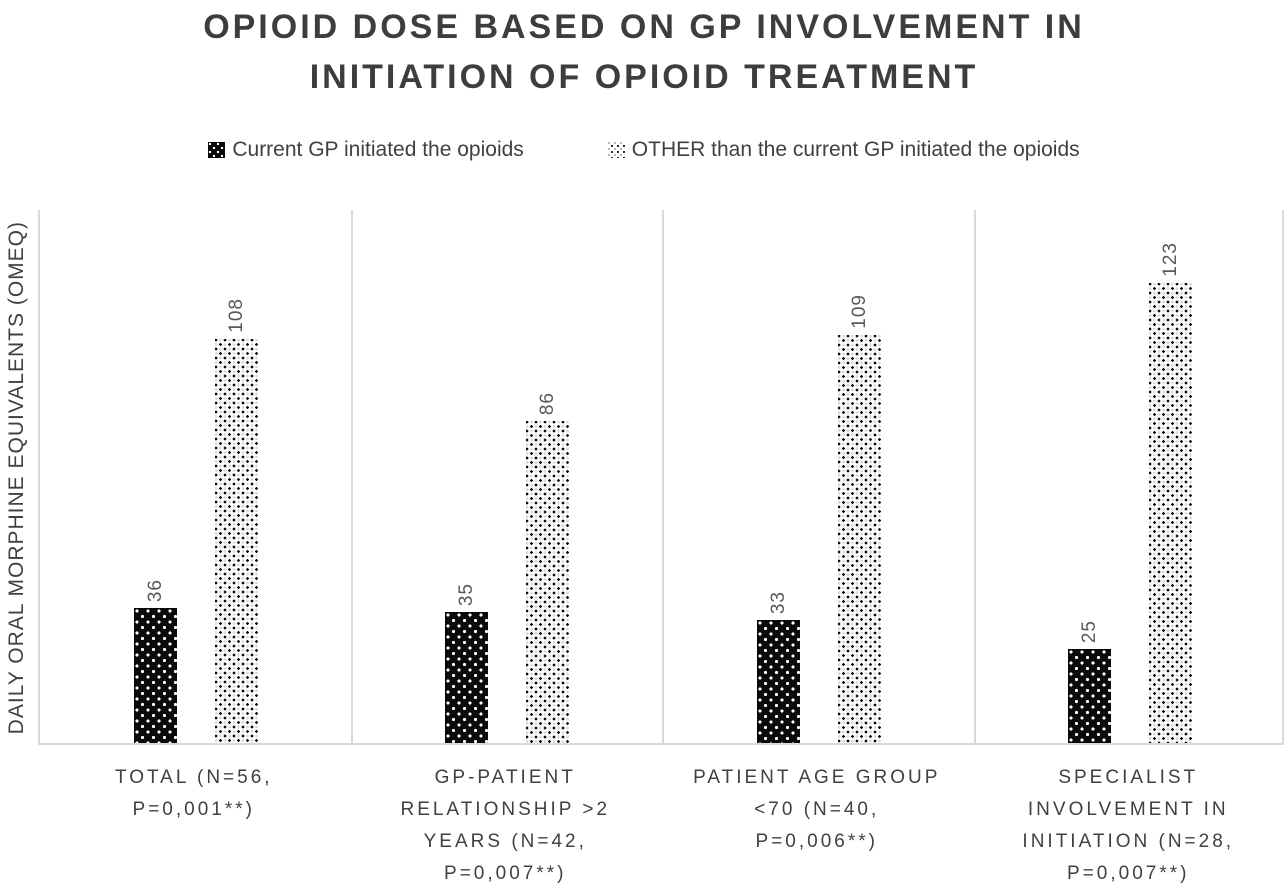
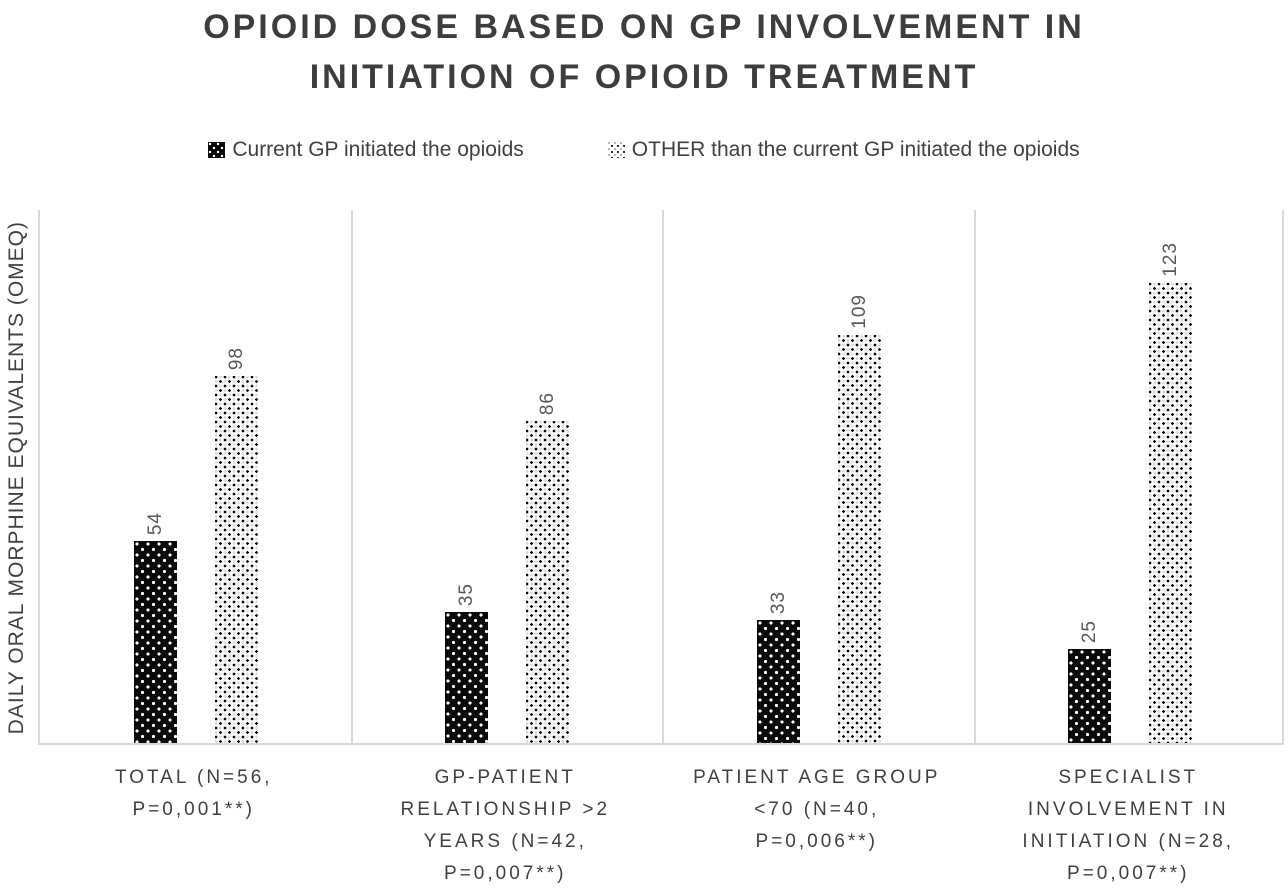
Current GP initiated the opioids/TOTAL (N=56, P=0,001**): 36 -> 54
OTHER than the current GP initiated the opioids/TOTAL (N=56, P=0,001**): 108 -> 98
